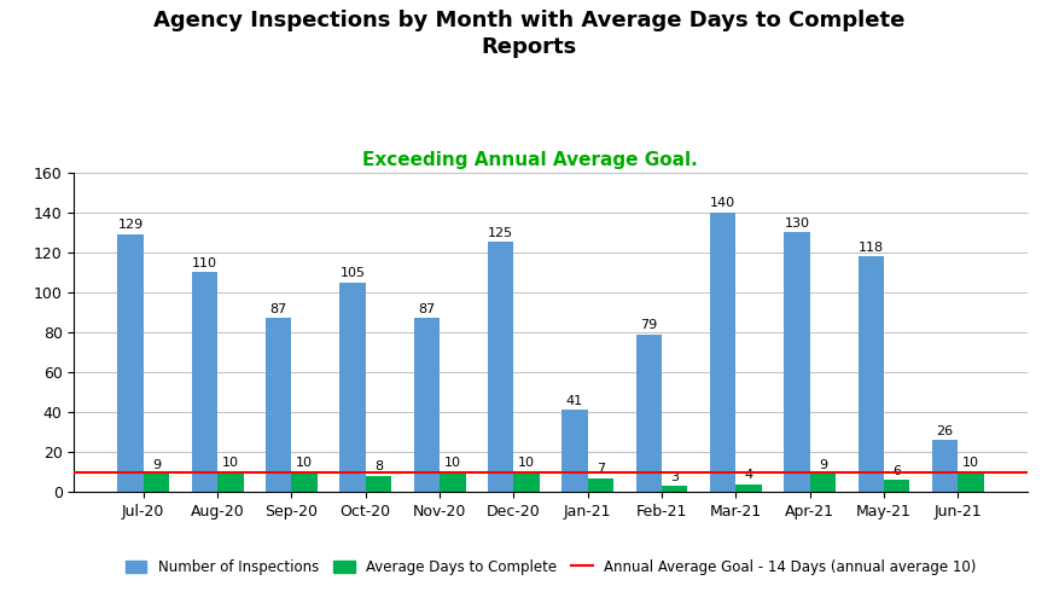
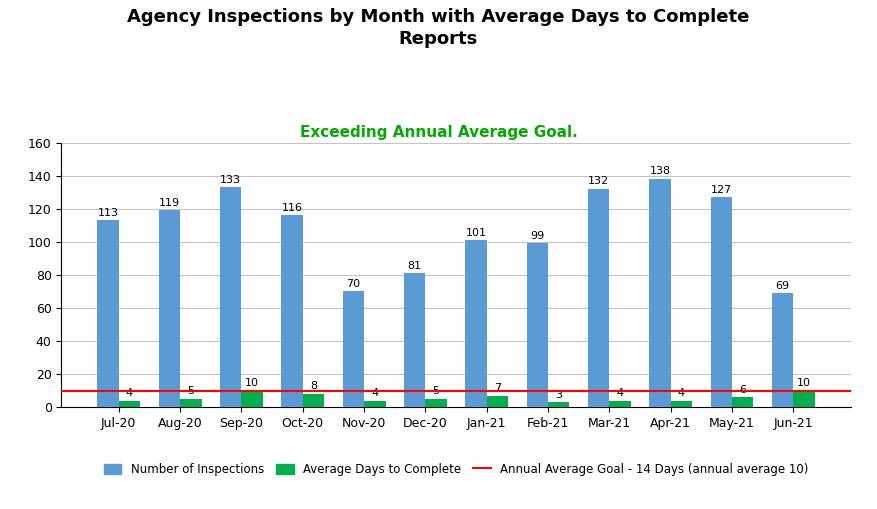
Number of Inspections/Jul-20: 129 -> 113
Average Days to Complete/Jul-20: 9 -> 4
Number of Inspections/Aug-20: 110 -> 119
Average Days to Complete/Aug-20: 10 -> 5
Number of Inspections/Sep-20: 87 -> 133
Number of Inspections/Oct-20: 105 -> 116
Number of Inspections/Nov-20: 87 -> 70
Average Days to Complete/Nov-20: 10 -> 4
Number of Inspections/Dec-20: 125 -> 81
Average Days to Complete/Dec-20: 10 -> 5
Number of Inspections/Jan-21: 41 -> 101
Number of Inspections/Feb-21: 79 -> 99
Number of Inspections/Mar-21: 140 -> 132
Number of Inspections/Apr-21: 130 -> 138
Average Days to Complete/Apr-21: 9 -> 4
Number of Inspections/May-21: 118 -> 127
Number of Inspections/Jun-21: 26 -> 69
